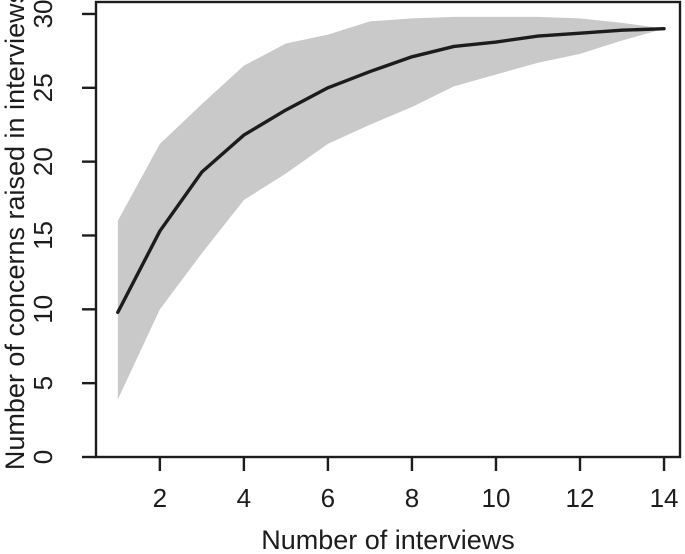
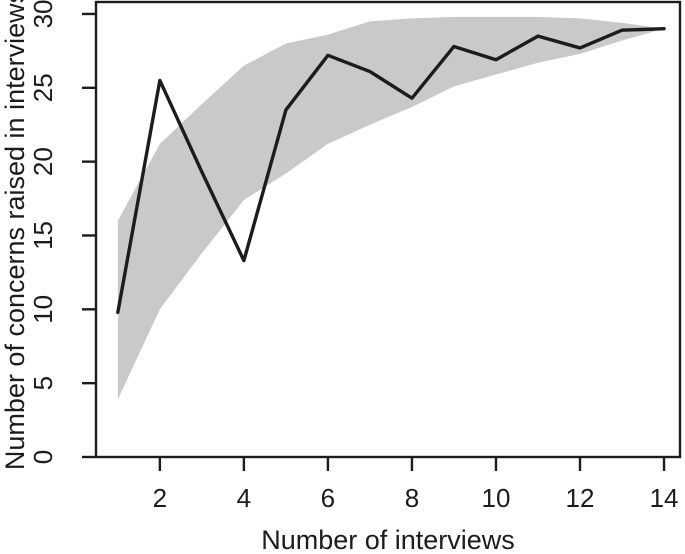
2: 15.3 -> 25.5
4: 21.8 -> 13.3
6: 25.0 -> 27.2
8: 27.1 -> 24.3
10: 28.1 -> 26.9
12: 28.7 -> 27.7
